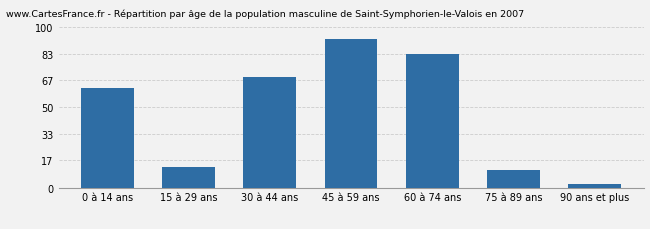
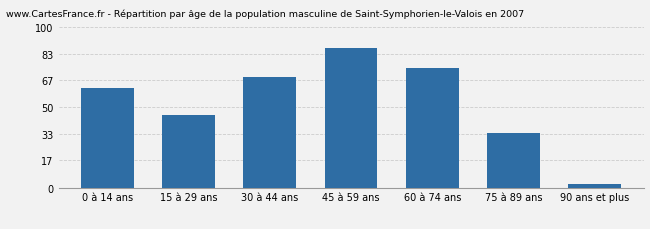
15 à 29 ans: 13 -> 45
45 à 59 ans: 92 -> 87
60 à 74 ans: 83 -> 74
75 à 89 ans: 11 -> 34
